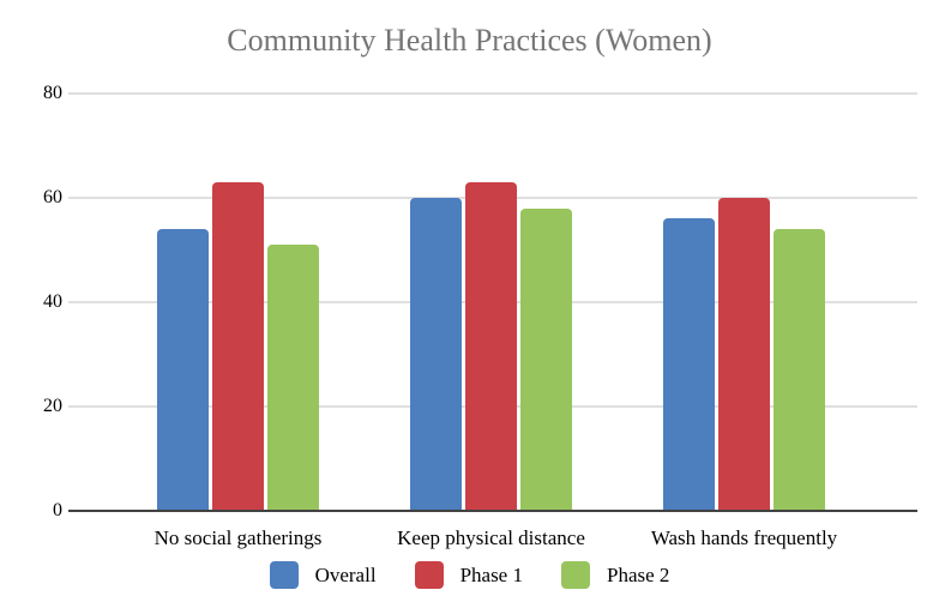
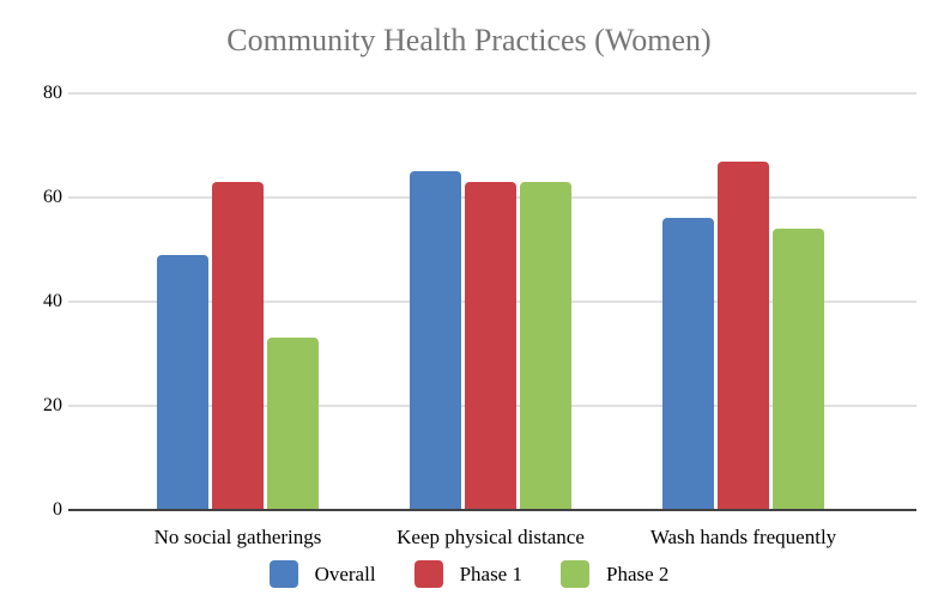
Overall/No social gatherings: 54 -> 49
Phase 2/No social gatherings: 51 -> 33
Overall/Keep physical distance: 60 -> 65
Phase 2/Keep physical distance: 58 -> 63
Phase 1/Wash hands frequently: 60 -> 67
